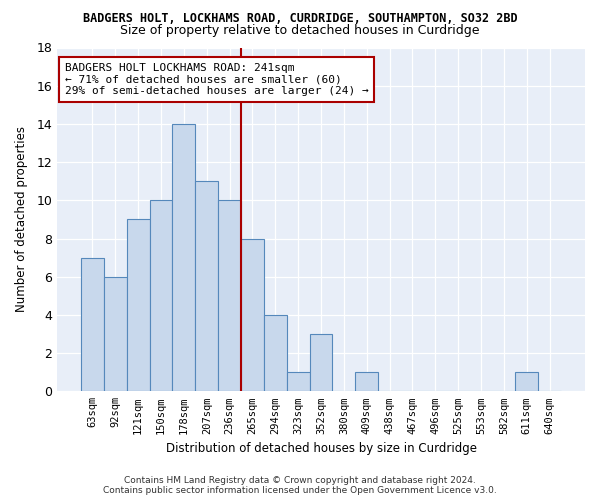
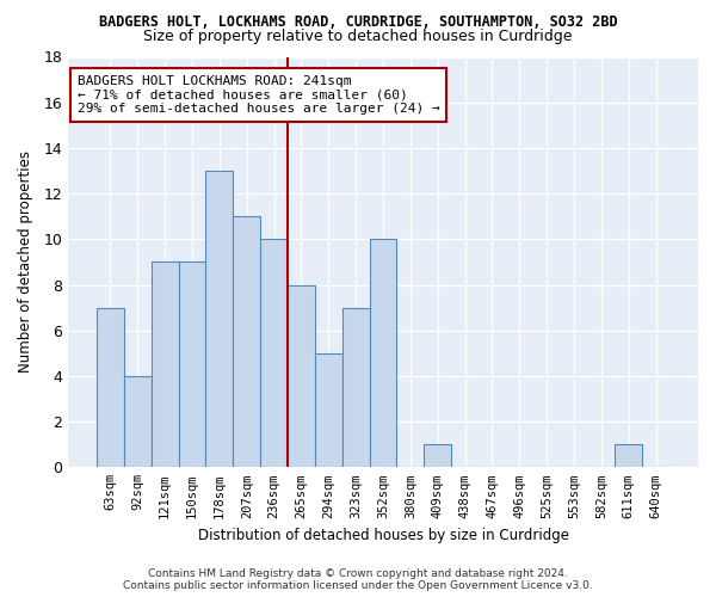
92sqm: 6 -> 4
150sqm: 10 -> 9
178sqm: 14 -> 13
294sqm: 4 -> 5
323sqm: 1 -> 7
352sqm: 3 -> 10
